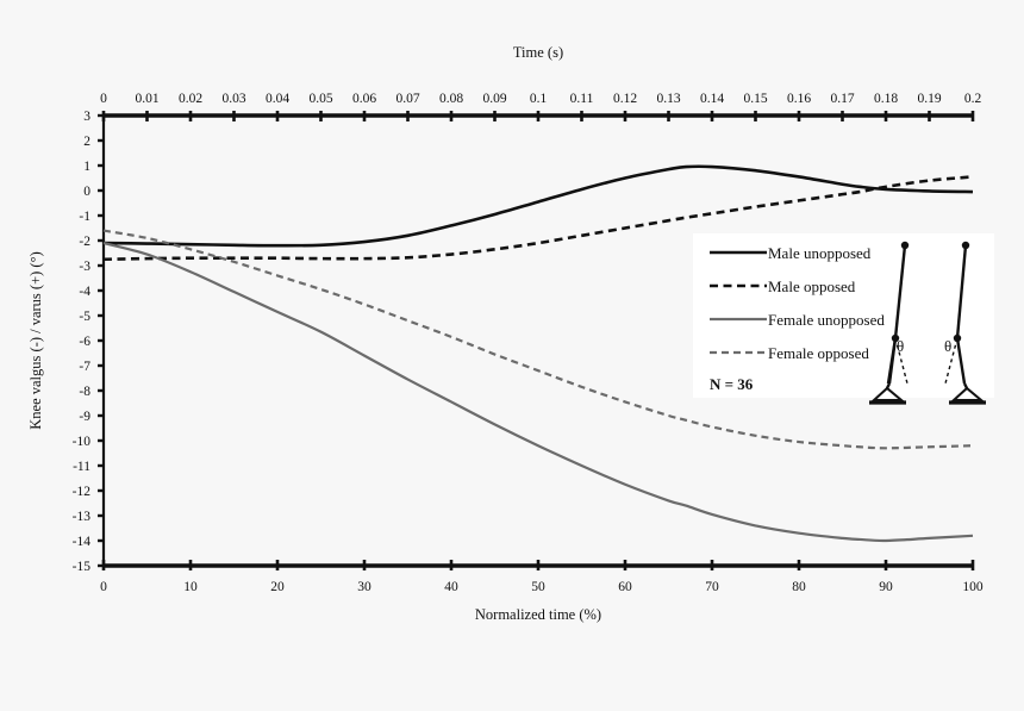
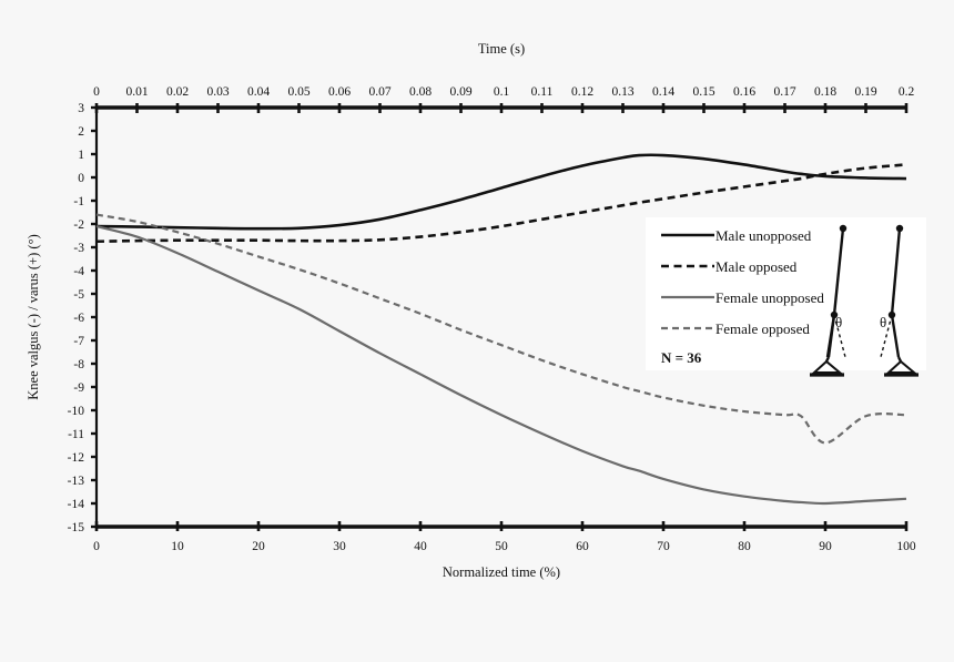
Female opposed/90: -10.3 -> -11.4
